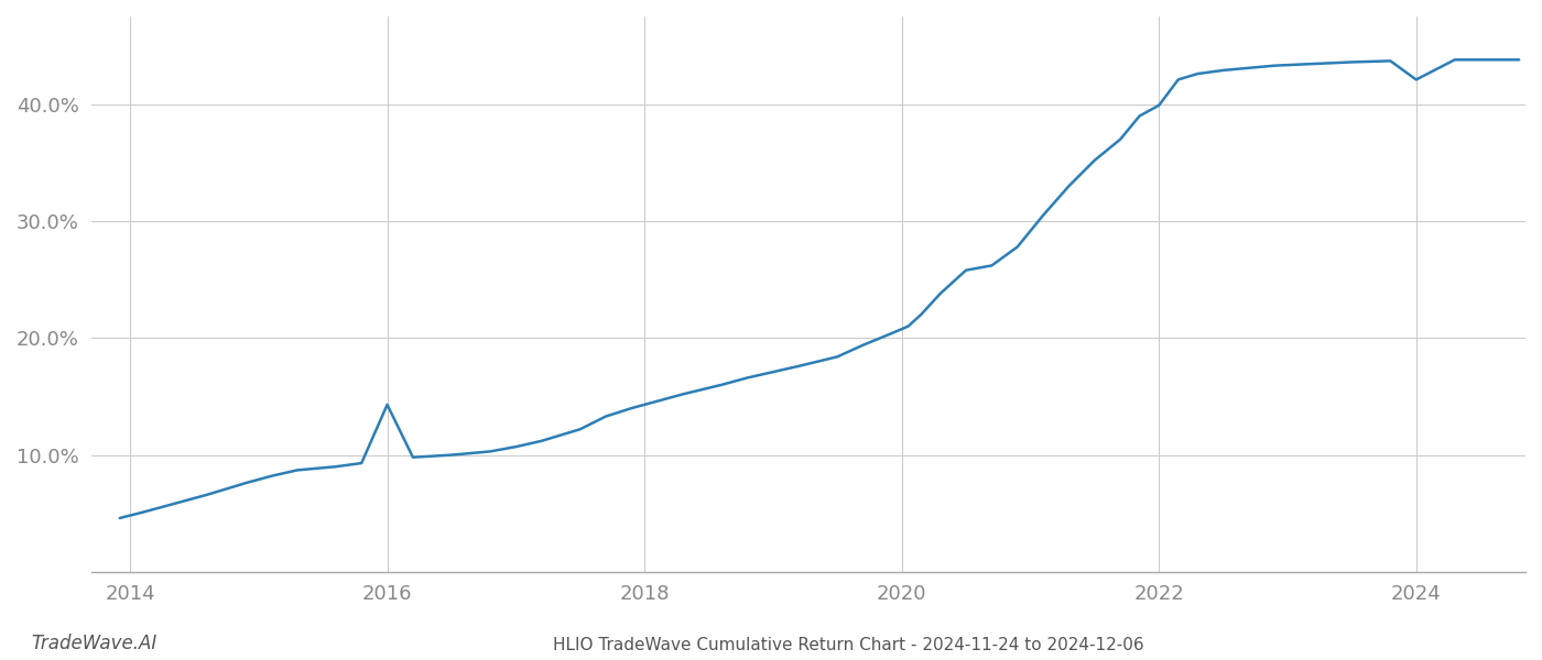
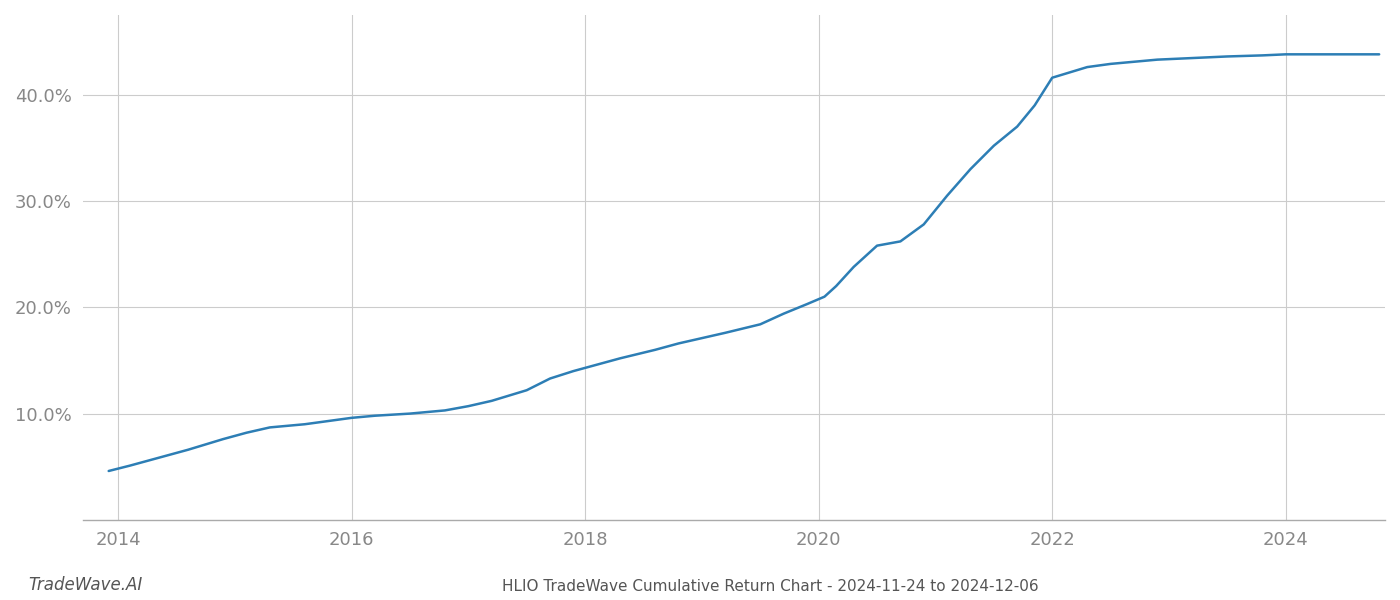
2016: 14.3% -> 9.6%
2022: 39.9% -> 41.6%
2024: 42.1% -> 43.8%
